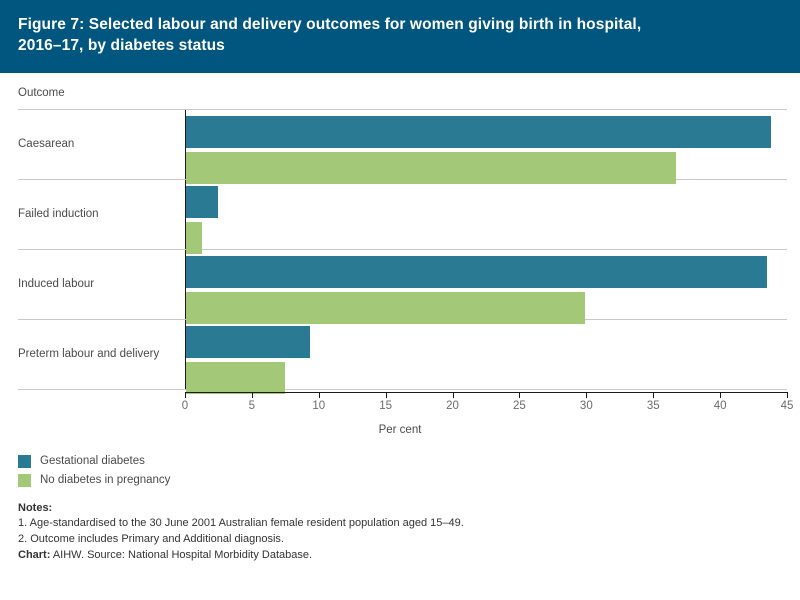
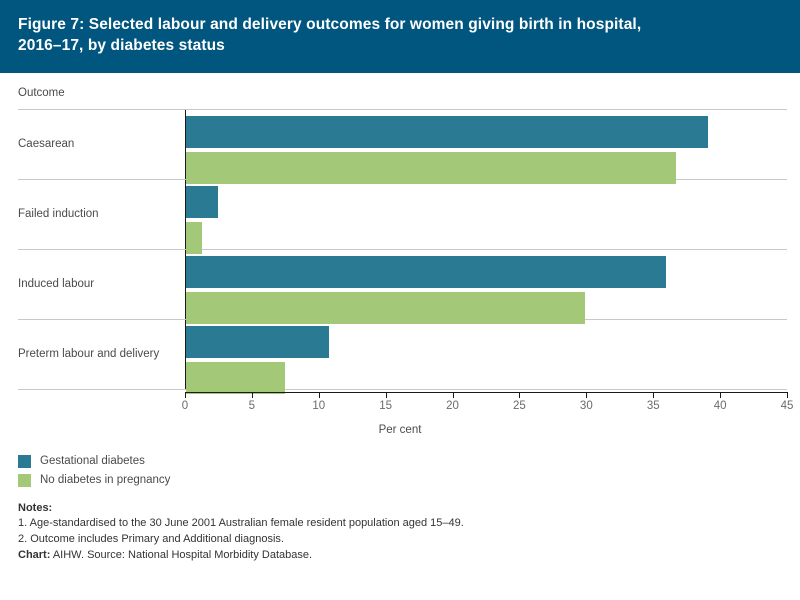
Gestational diabetes/Caesarean: 43.7 -> 39.0
Gestational diabetes/Induced labour: 43.4 -> 35.9
Gestational diabetes/Preterm labour and delivery: 9.3 -> 10.7
